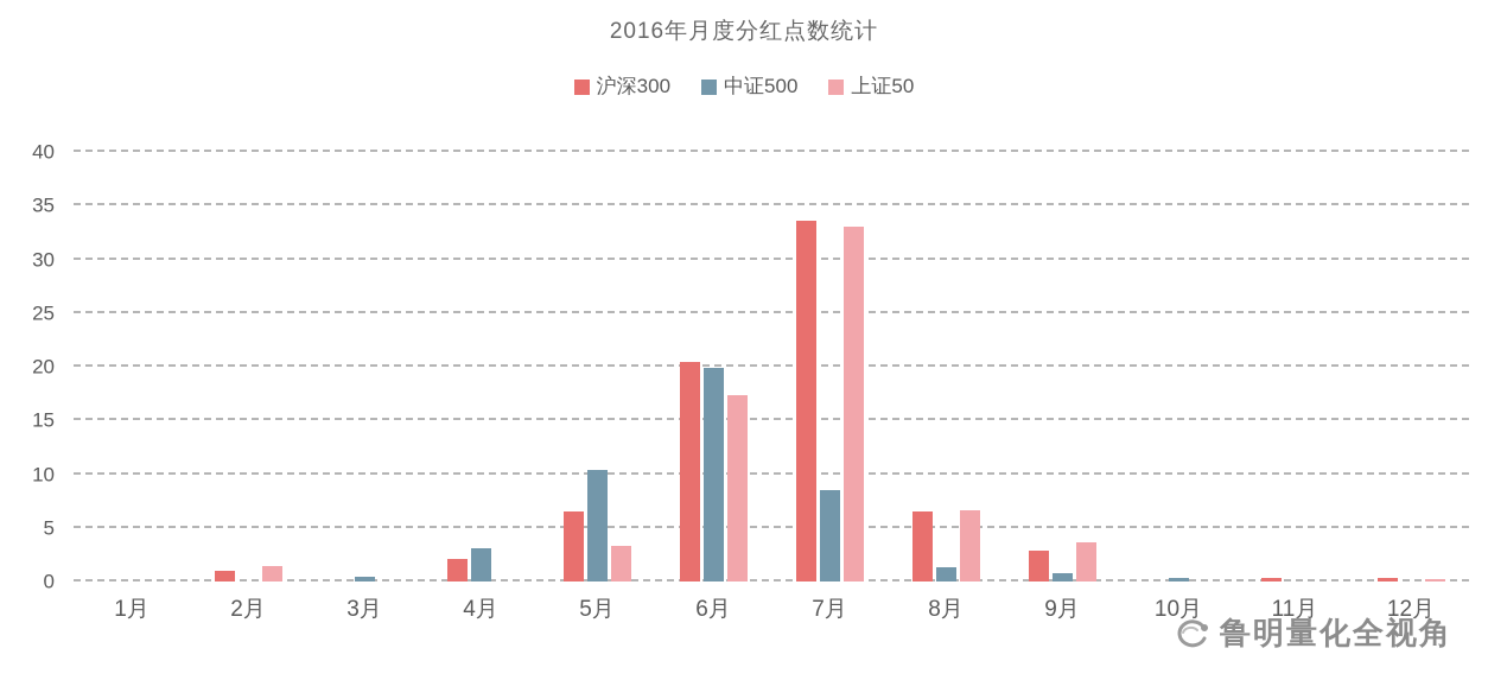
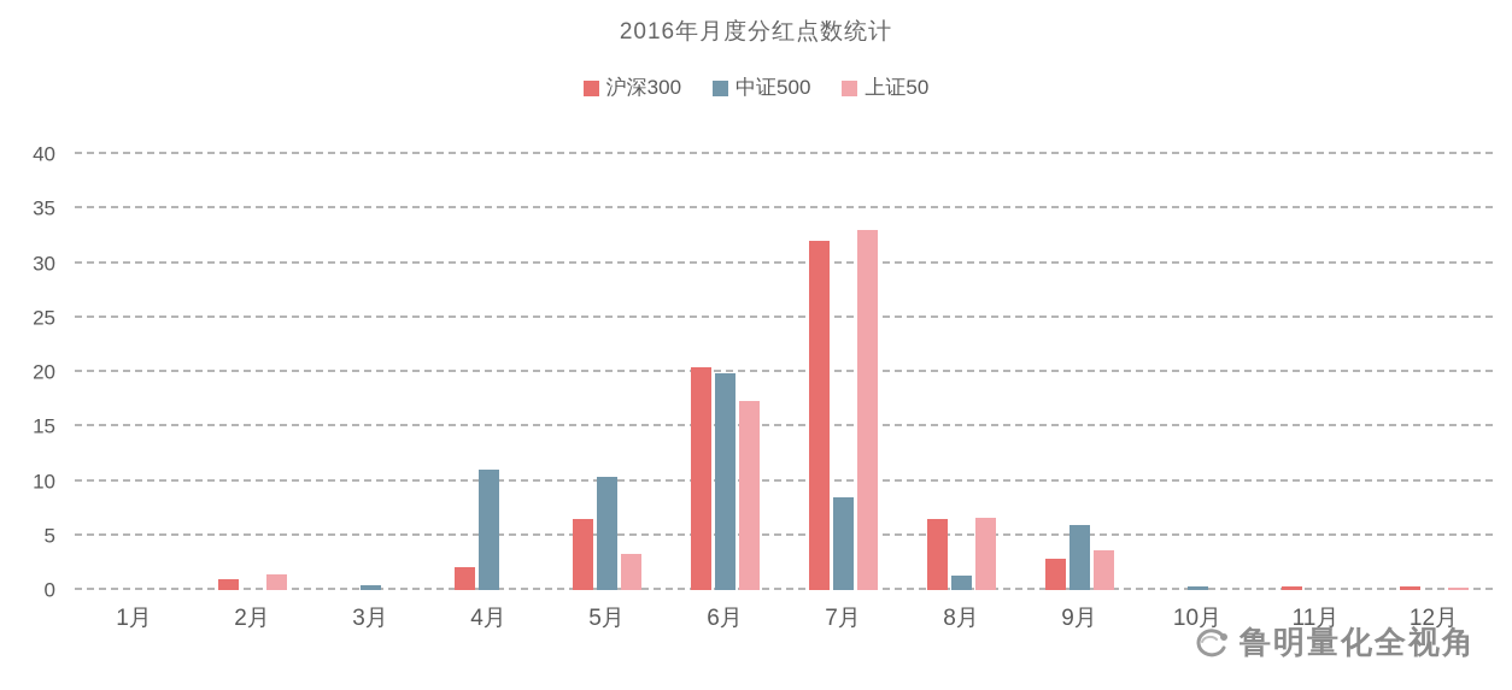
中证500/4月: 3 -> 11
沪深300/7月: 34 -> 32
中证500/9月: 1 -> 6
